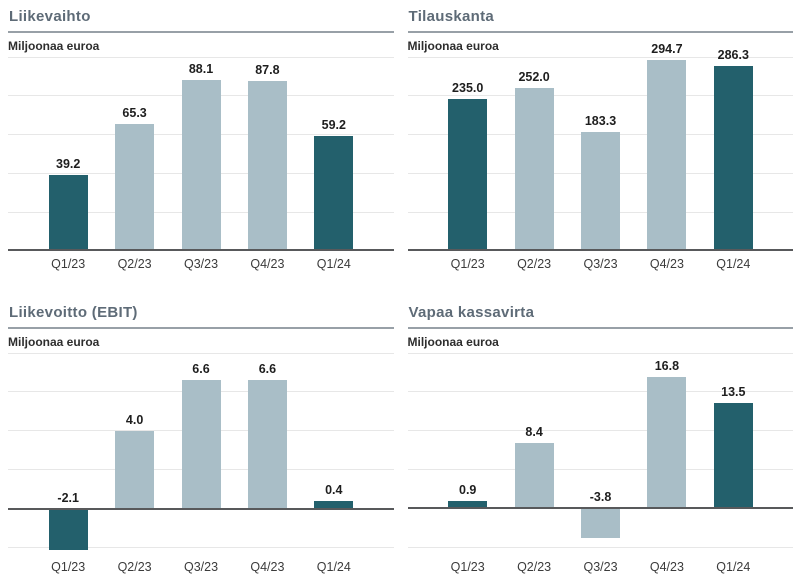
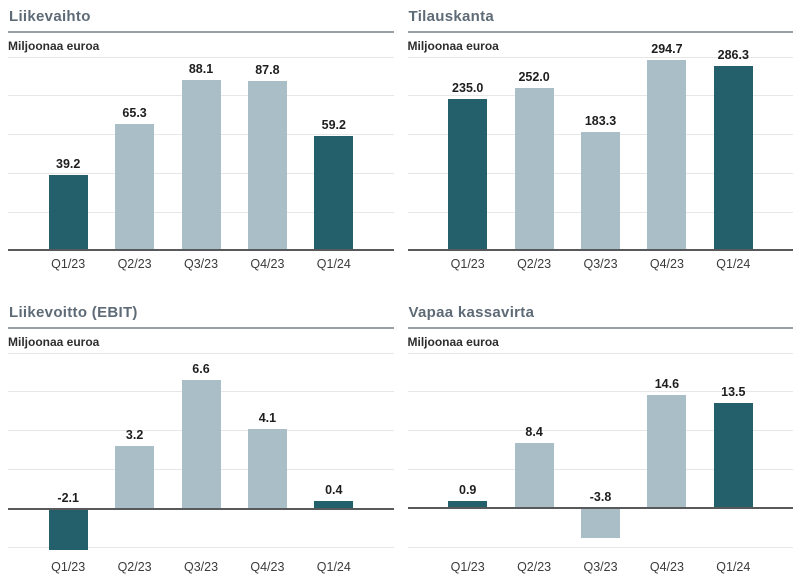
Liikevoitto (EBIT)/Q2/23: 4.0 -> 3.2
Liikevoitto (EBIT)/Q4/23: 6.6 -> 4.1
Vapaa kassavirta/Q4/23: 16.8 -> 14.6
